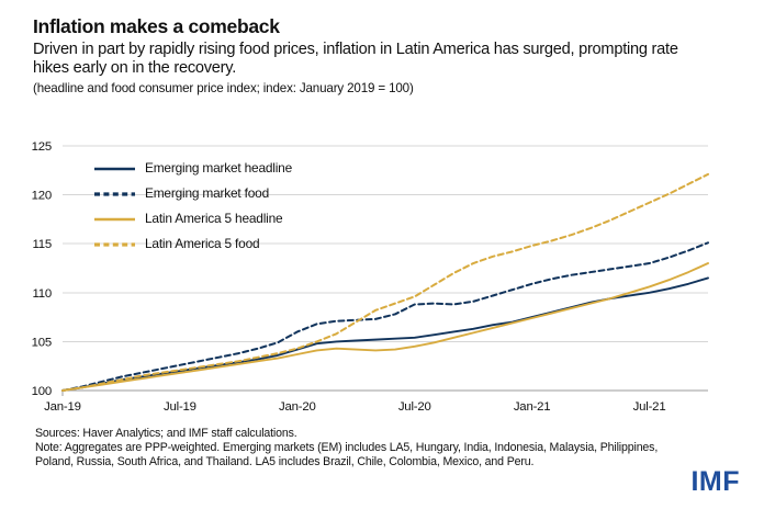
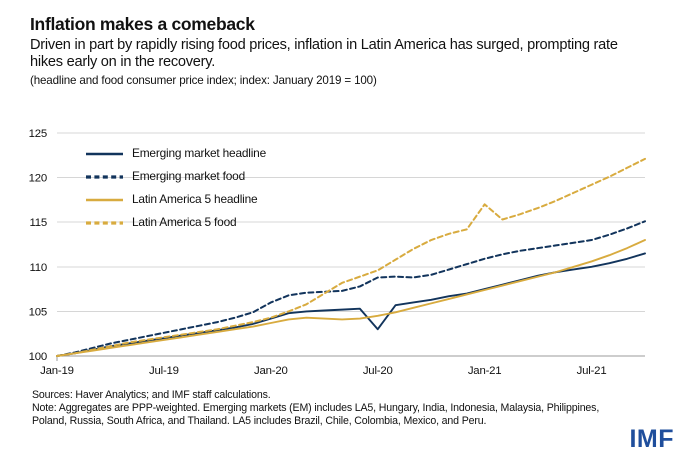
Emerging market headline/Jul-20: 105 -> 103
Latin America 5 food/Jan-21: 115 -> 117
